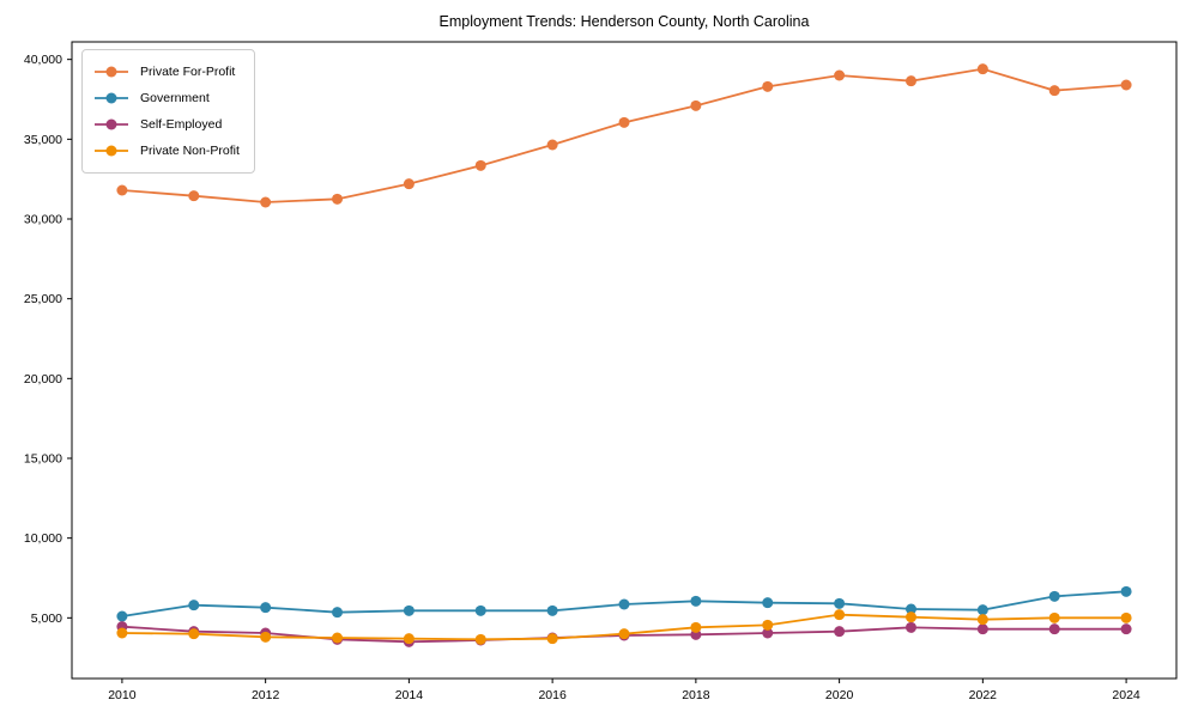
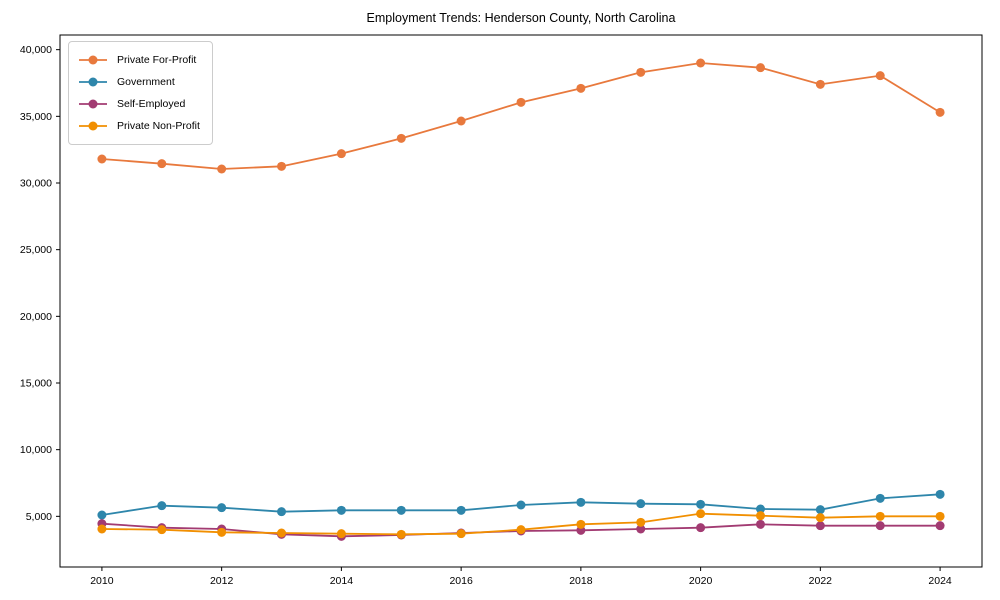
Private For-Profit/2022: 39400 -> 37400
Private For-Profit/2024: 38400 -> 35300
